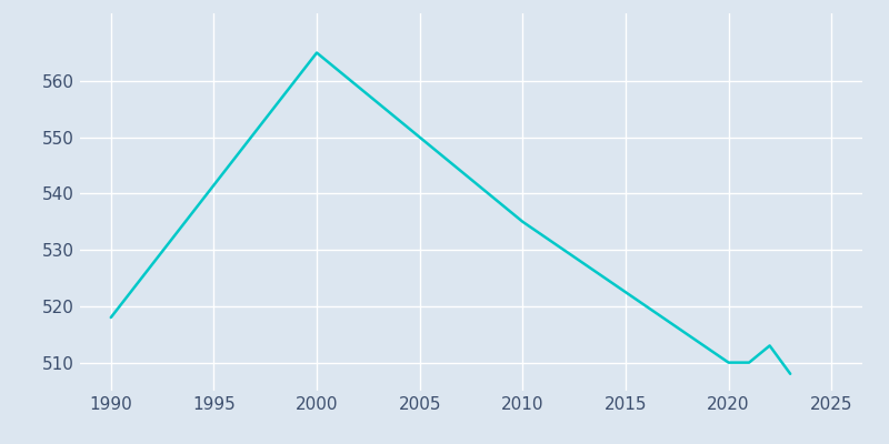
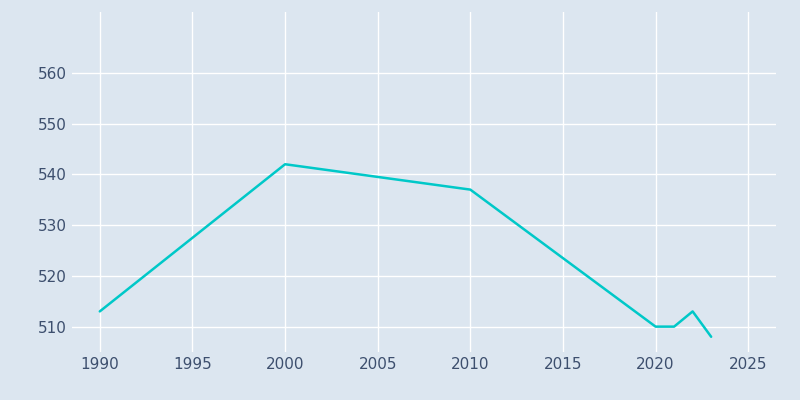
1990: 518 -> 513
2000: 565 -> 542
2010: 535 -> 537
